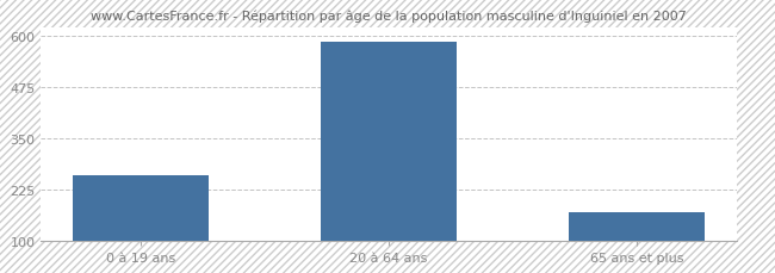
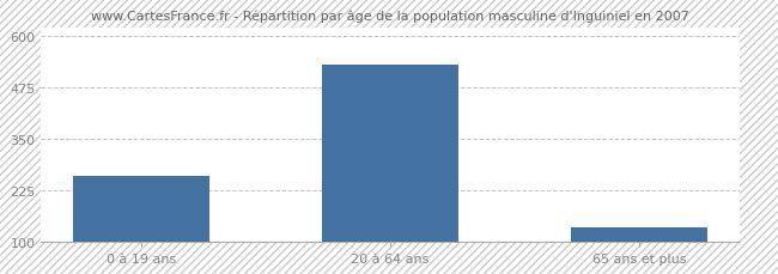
20 à 64 ans: 585 -> 530
65 ans et plus: 168 -> 135
